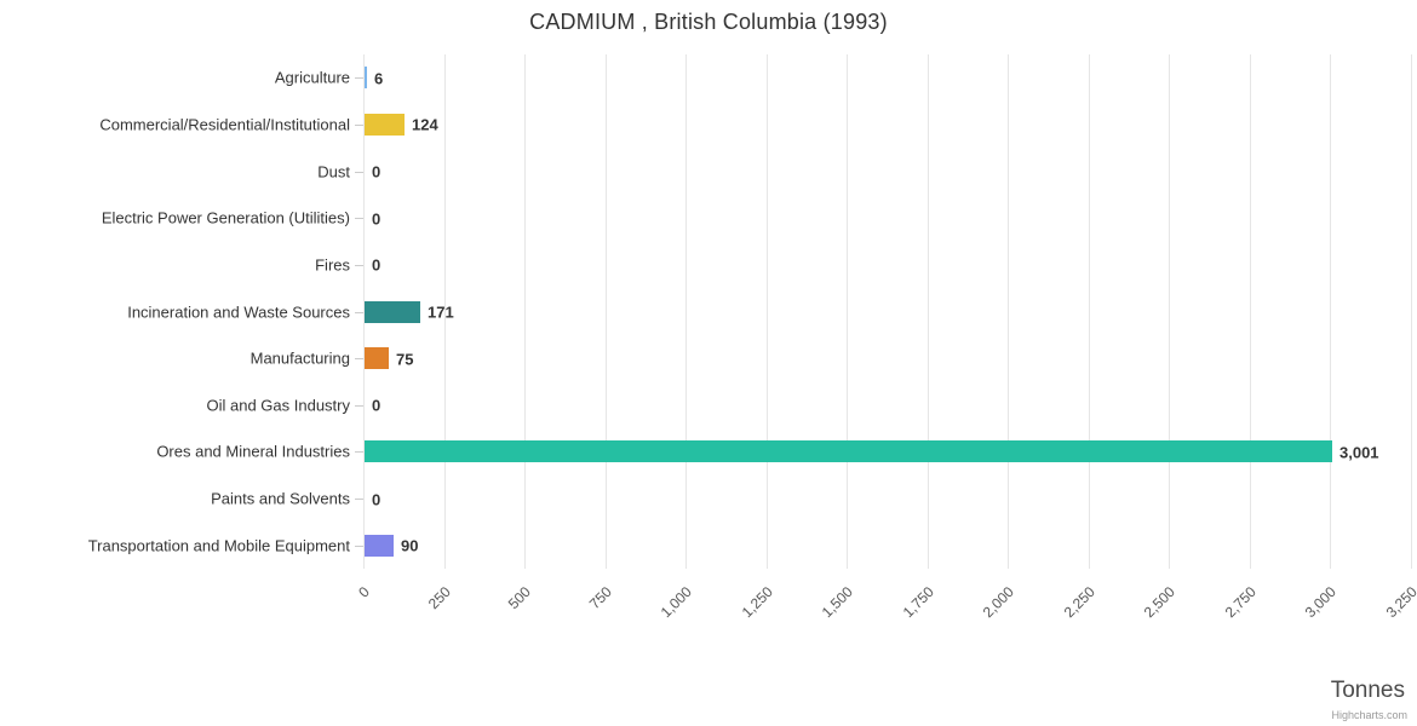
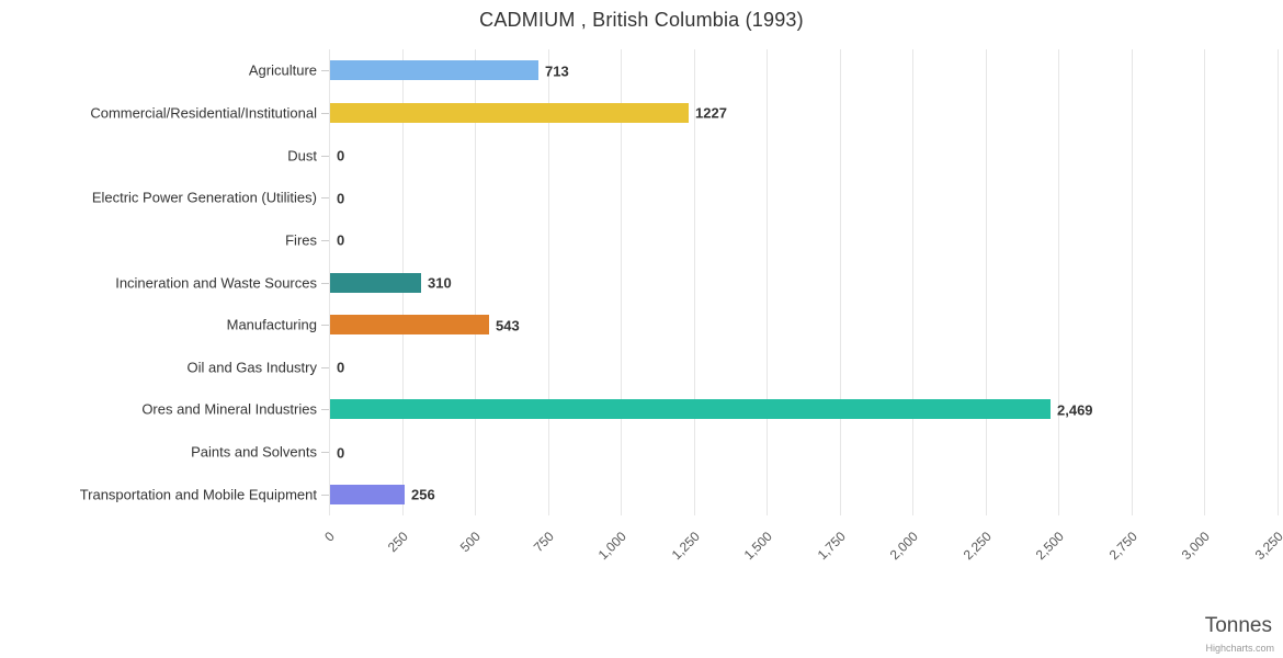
Agriculture: 6 -> 713
Commercial/Residential/Institutional: 124 -> 1227
Incineration and Waste Sources: 171 -> 310
Manufacturing: 75 -> 543
Ores and Mineral Industries: 3,001 -> 2,469
Transportation and Mobile Equipment: 90 -> 256
